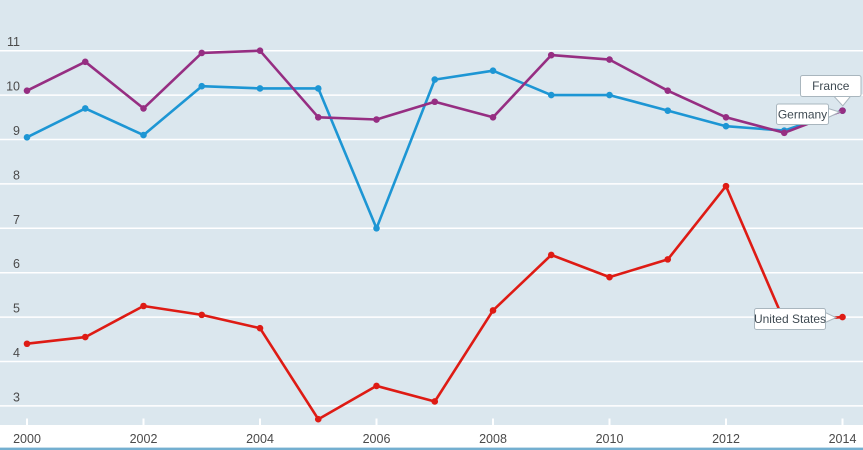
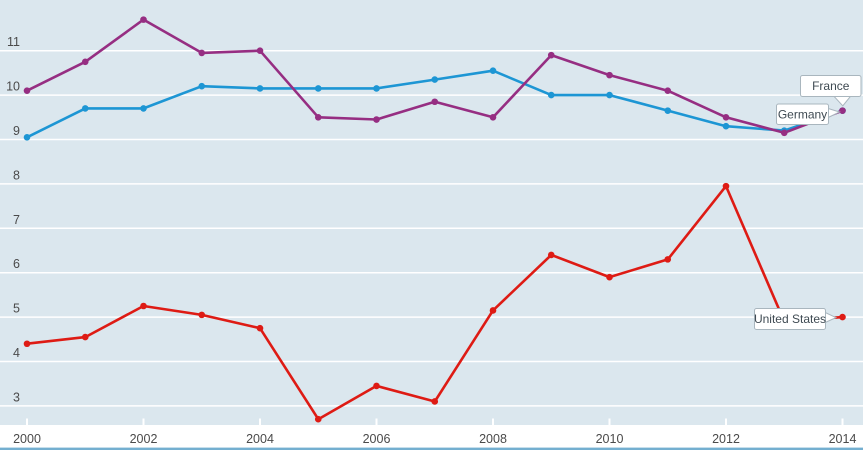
France/2002: 9.1 -> 9.7
Germany/2002: 9.7 -> 11.7
France/2006: 7.0 -> 10.2
Germany/2010: 10.8 -> 10.4
